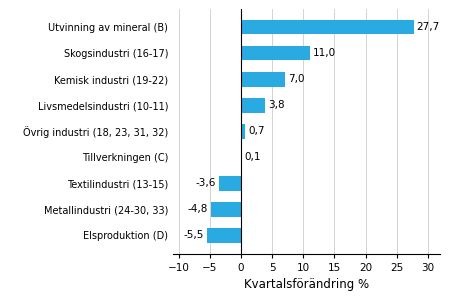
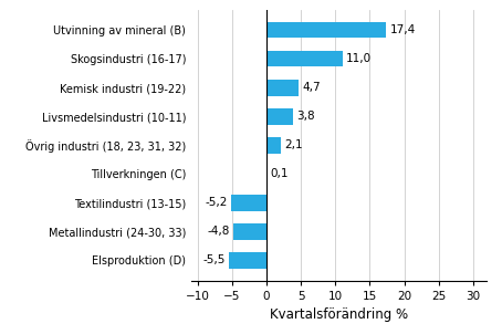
Utvinning av mineral (B): 27,7 -> 17,4
Kemisk industri (19-22): 7,0 -> 4,7
Övrig industri (18, 23, 31, 32): 0,7 -> 2,1
Textilindustri (13-15): -3,6 -> -5,2
